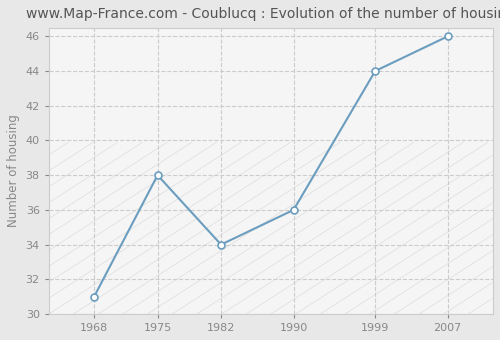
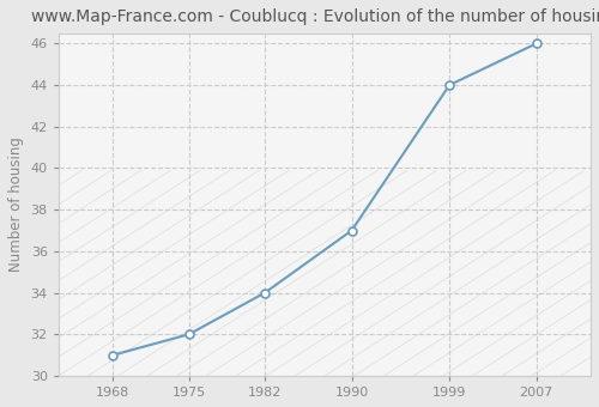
1975: 38 -> 32
1990: 36 -> 37
